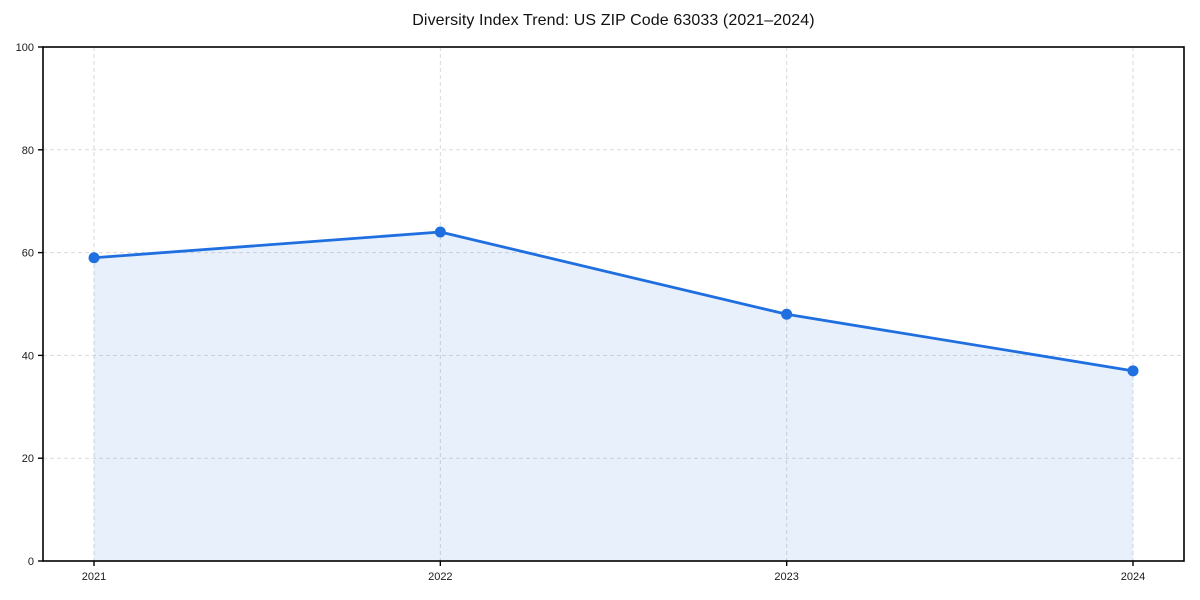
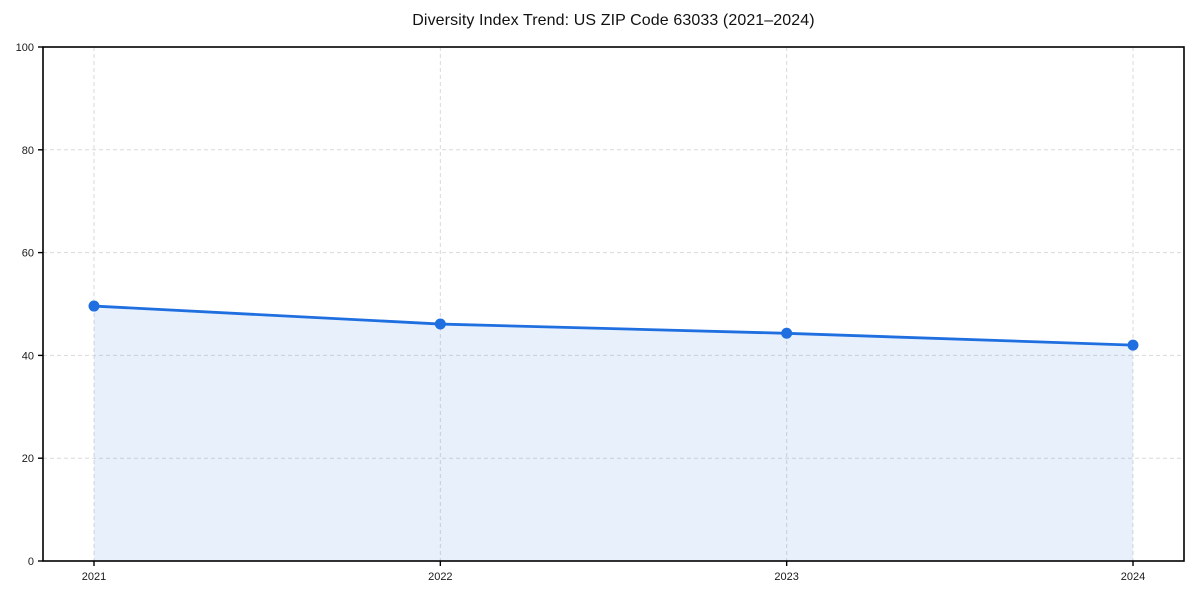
2021: 59 -> 50
2022: 64 -> 46
2023: 48 -> 44
2024: 37 -> 42
